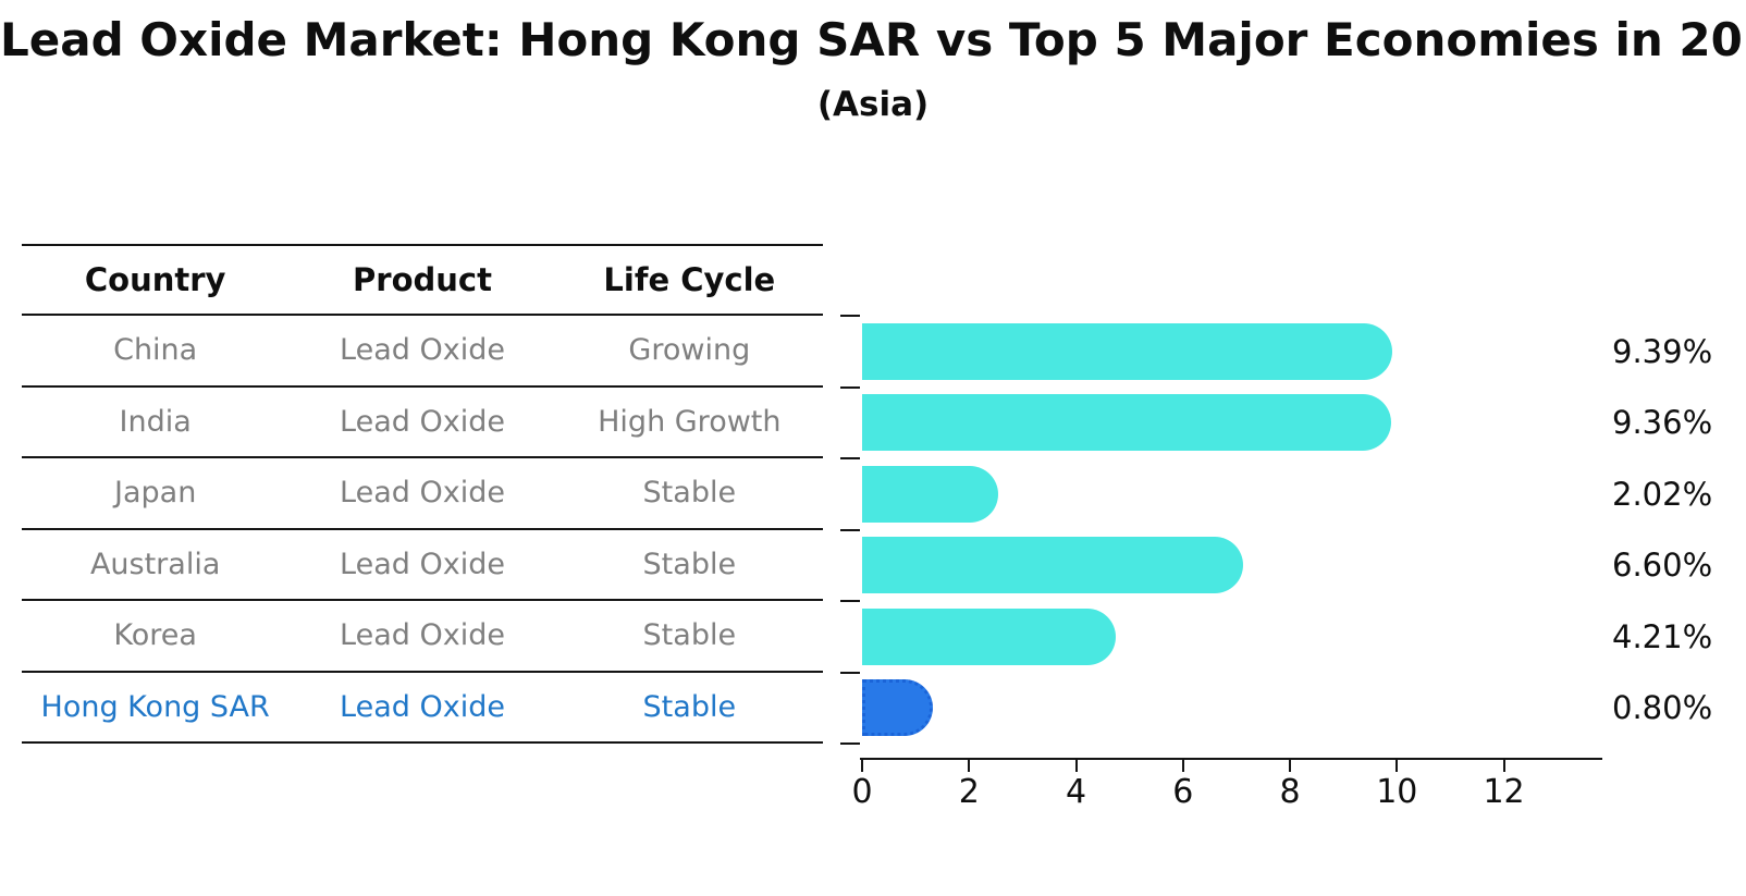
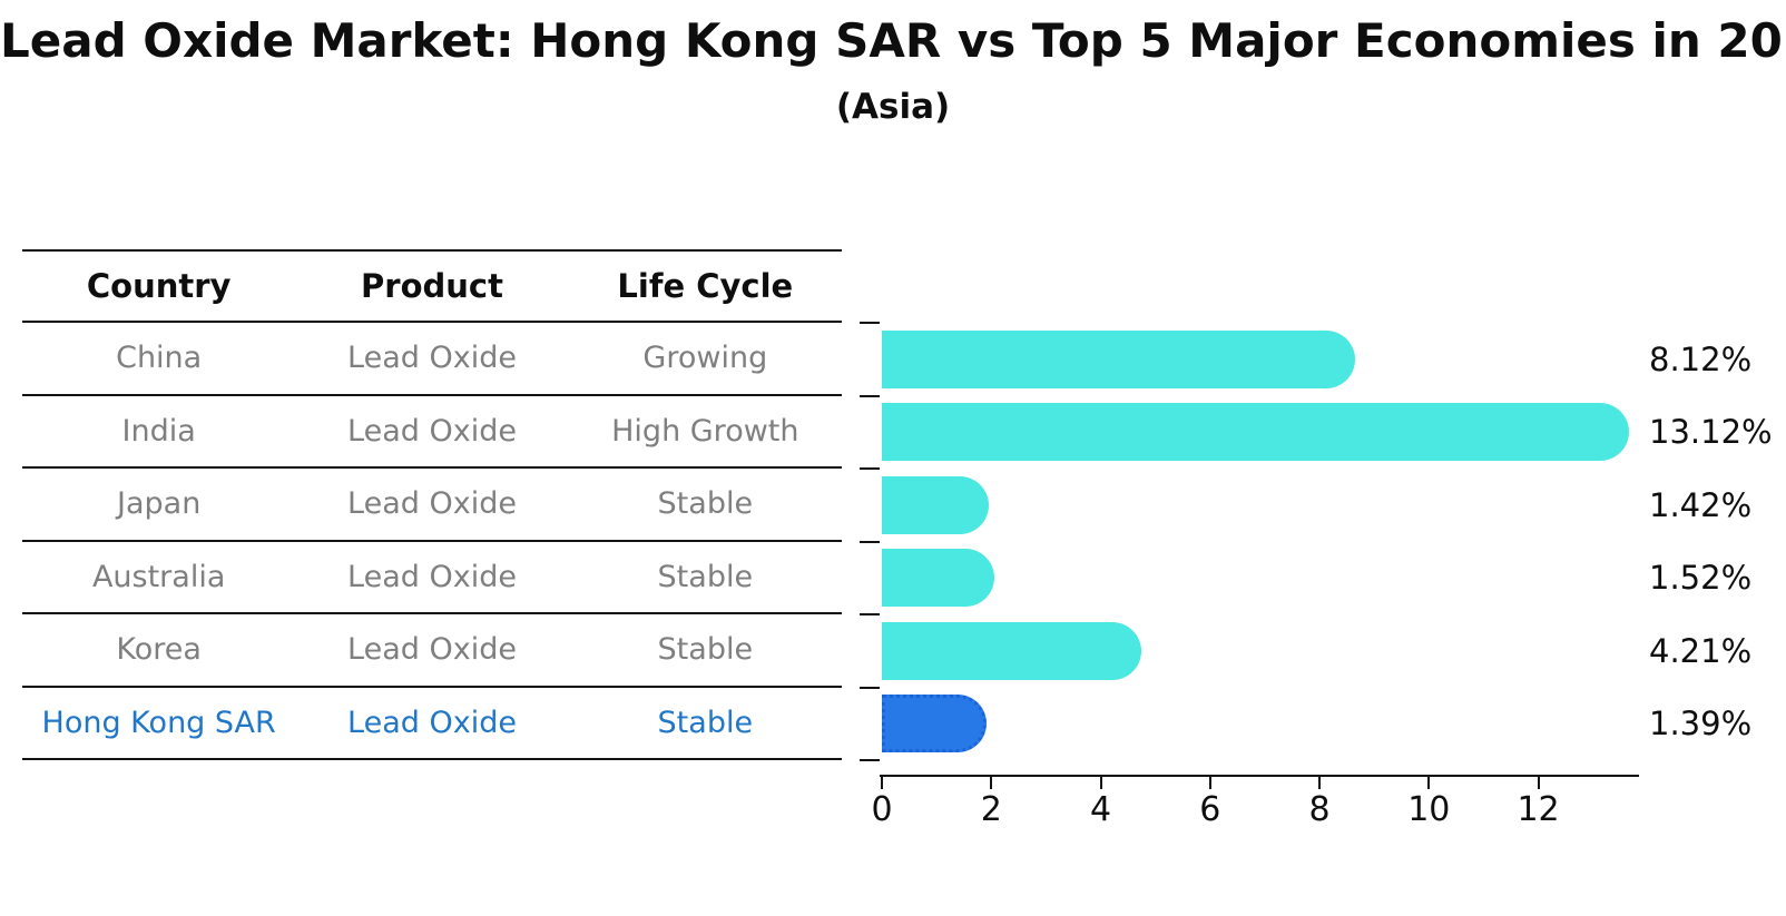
China: 9.39% -> 8.12%
India: 9.36% -> 13.12%
Japan: 2.02% -> 1.42%
Australia: 6.60% -> 1.52%
Hong Kong SAR: 0.80% -> 1.39%
